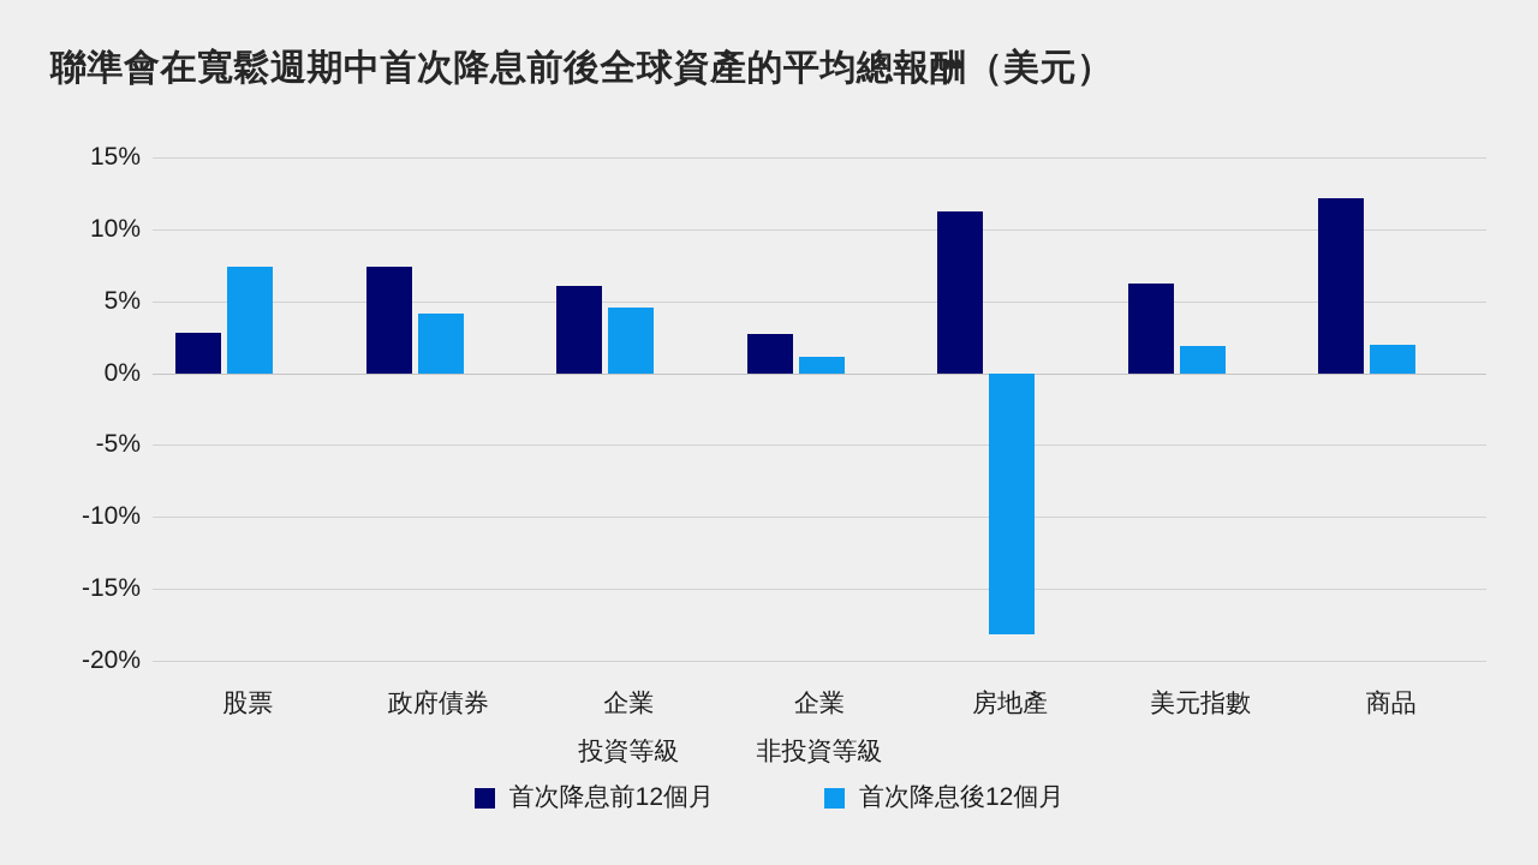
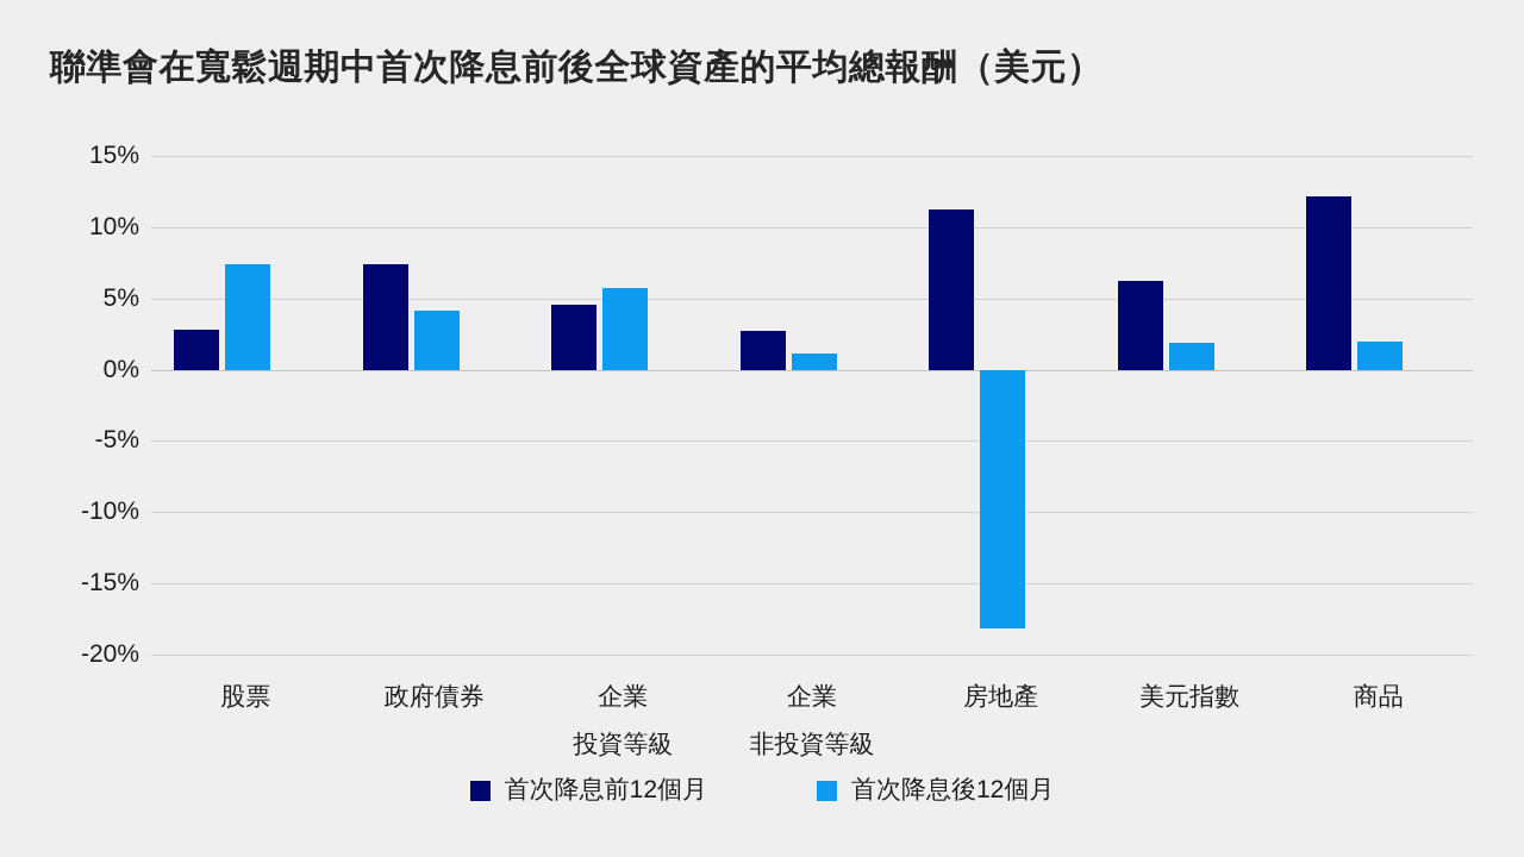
首次降息前12個月/企業 投資等級: 6.1% -> 4.6%
首次降息後12個月/企業 投資等級: 4.6% -> 5.7%
